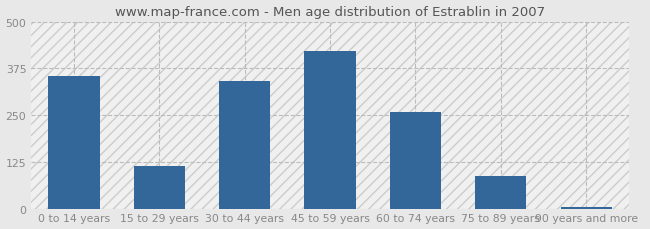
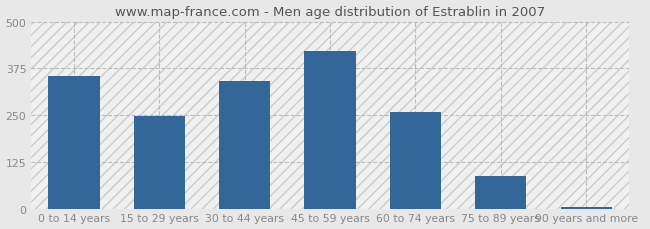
15 to 29 years: 115 -> 248
